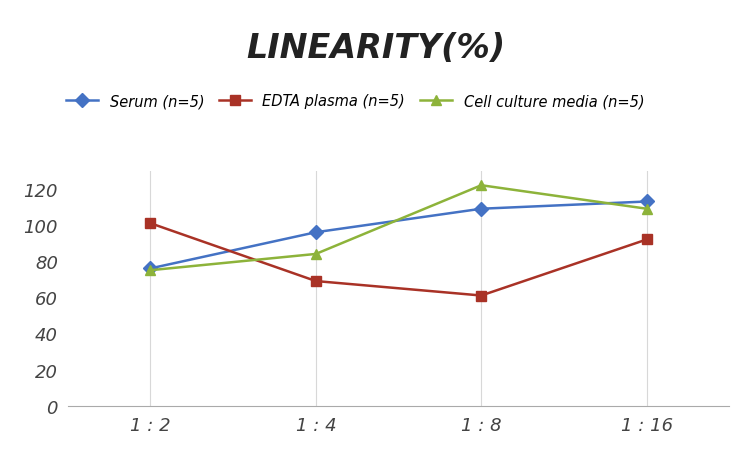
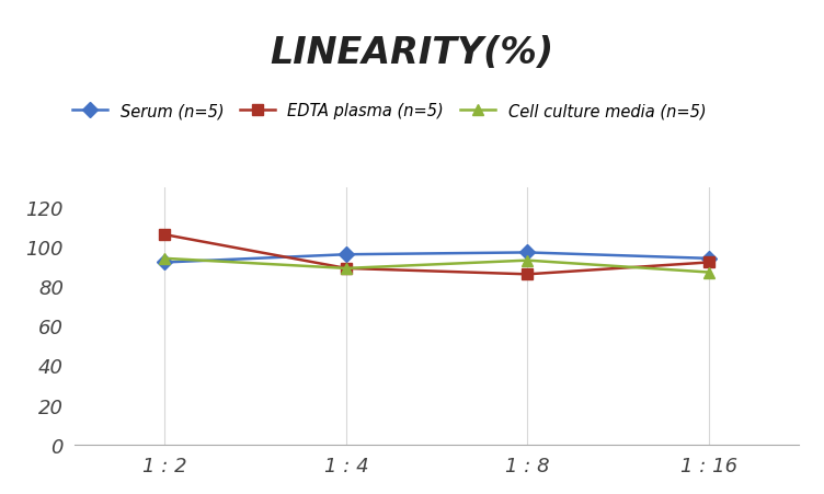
Serum (n=5)/1 : 2: 76 -> 92
EDTA plasma (n=5)/1 : 2: 101 -> 106
Cell culture media (n=5)/1 : 2: 75 -> 94
EDTA plasma (n=5)/1 : 4: 69 -> 89
Cell culture media (n=5)/1 : 4: 84 -> 89
Serum (n=5)/1 : 8: 109 -> 97
EDTA plasma (n=5)/1 : 8: 61 -> 86
Cell culture media (n=5)/1 : 8: 122 -> 93
Serum (n=5)/1 : 16: 113 -> 94
Cell culture media (n=5)/1 : 16: 109 -> 87
